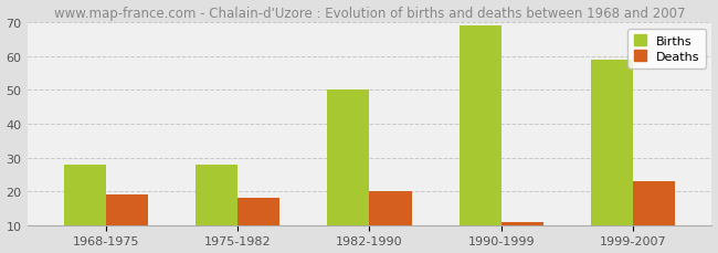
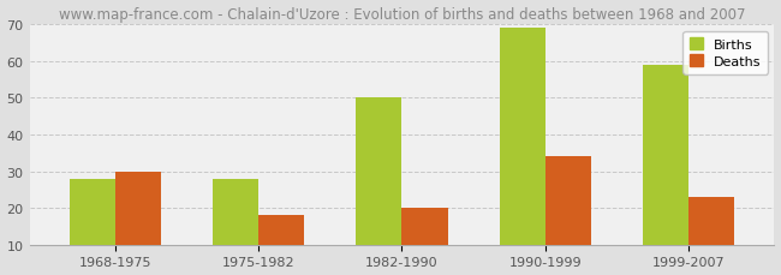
Deaths/1968-1975: 19 -> 30
Deaths/1990-1999: 11 -> 34
